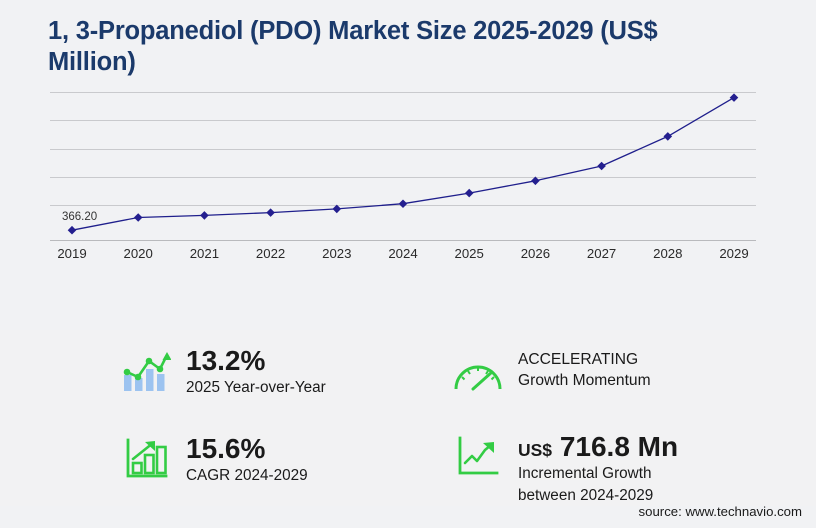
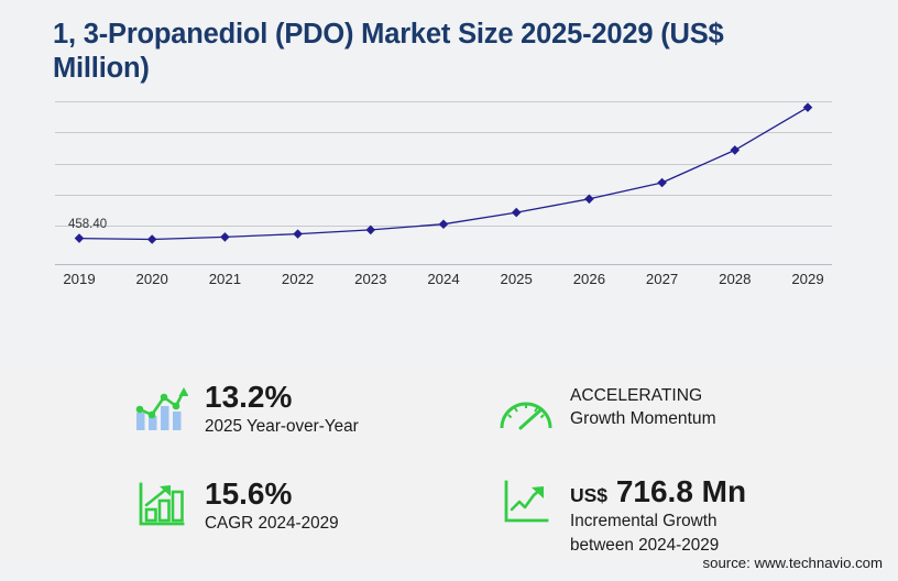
2019: 366.20 -> 458.40
